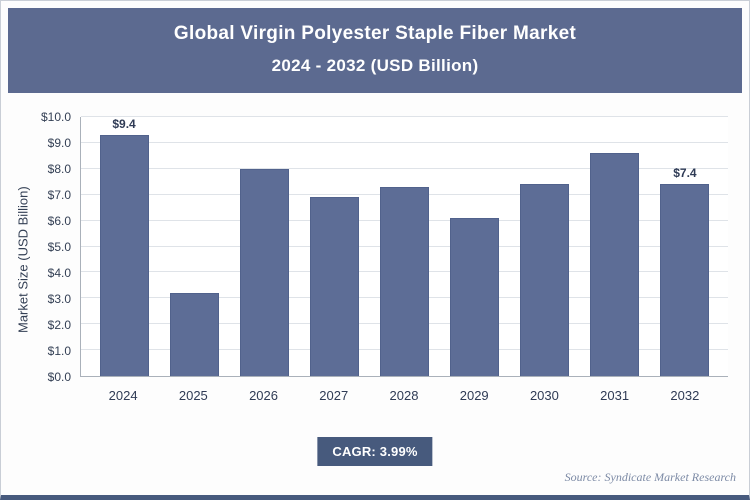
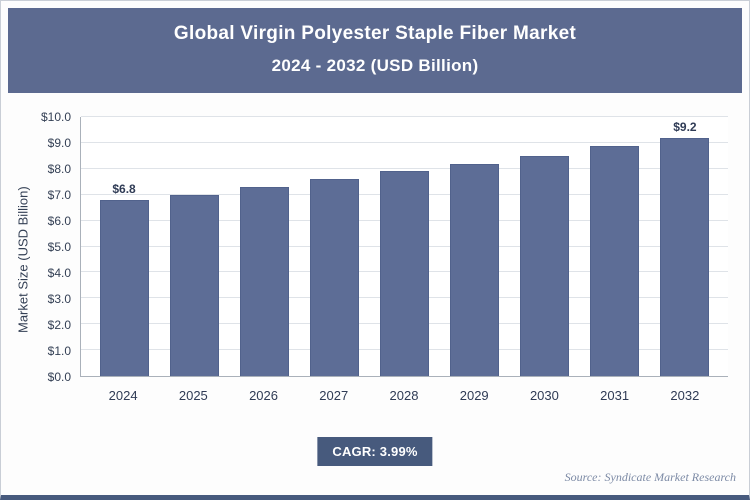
2024: $9.4 -> $6.8
2025: $3.2 -> $7.0
2026: $8.0 -> $7.3
2027: $6.9 -> $7.6
2028: $7.3 -> $7.9
2029: $6.1 -> $8.2
2030: $7.4 -> $8.5
2031: $8.6 -> $8.9
2032: $7.4 -> $9.2
